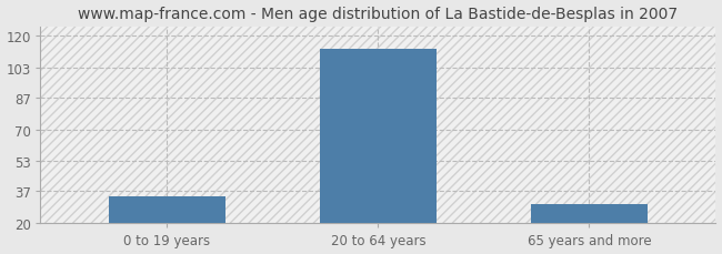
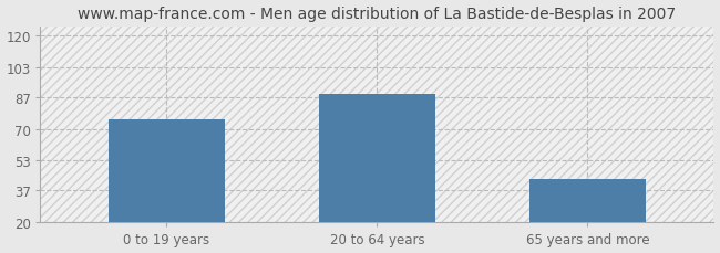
0 to 19 years: 34 -> 75
20 to 64 years: 113 -> 89
65 years and more: 30 -> 43
